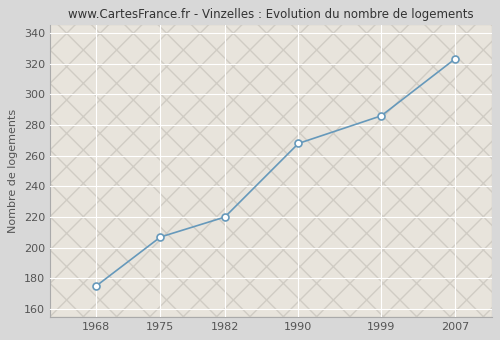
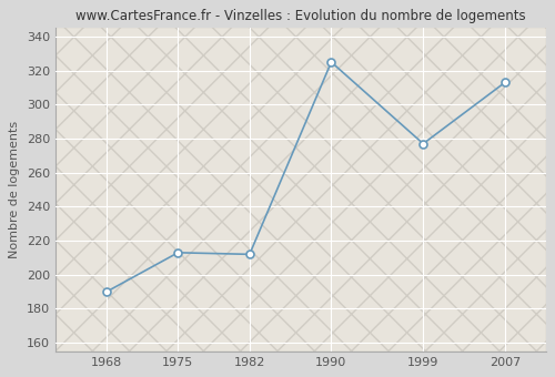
1968: 175 -> 190
1975: 207 -> 213
1982: 220 -> 212
1990: 268 -> 325
1999: 286 -> 277
2007: 323 -> 313
